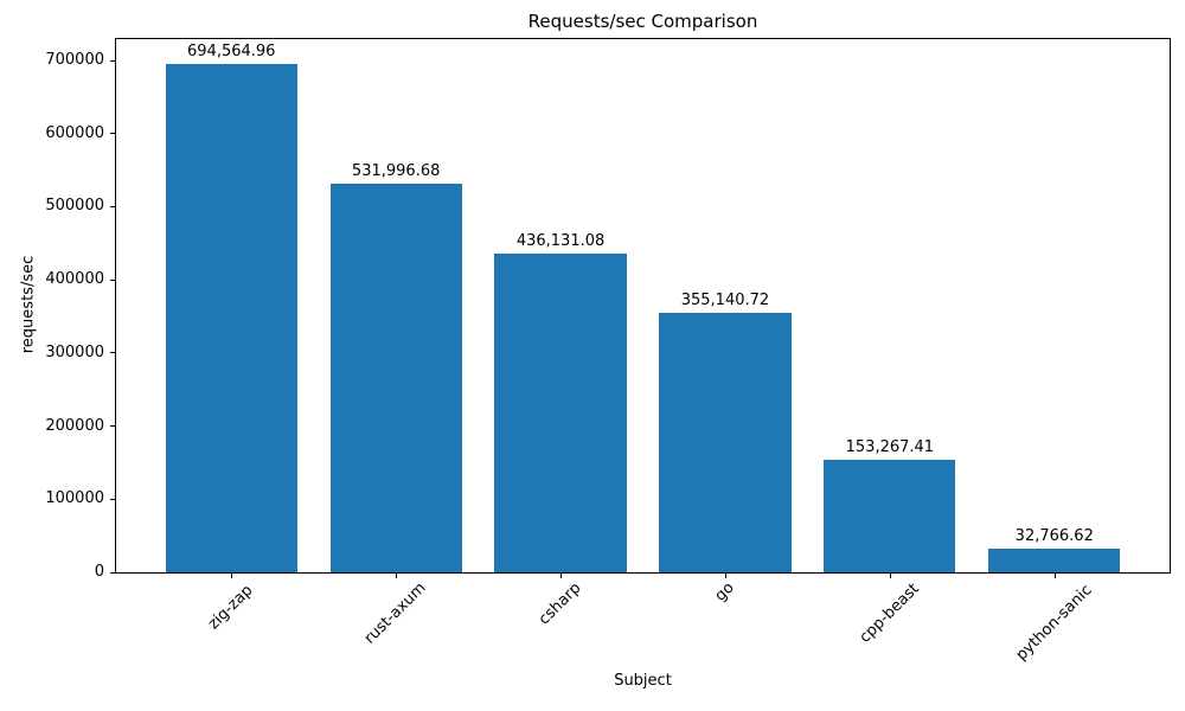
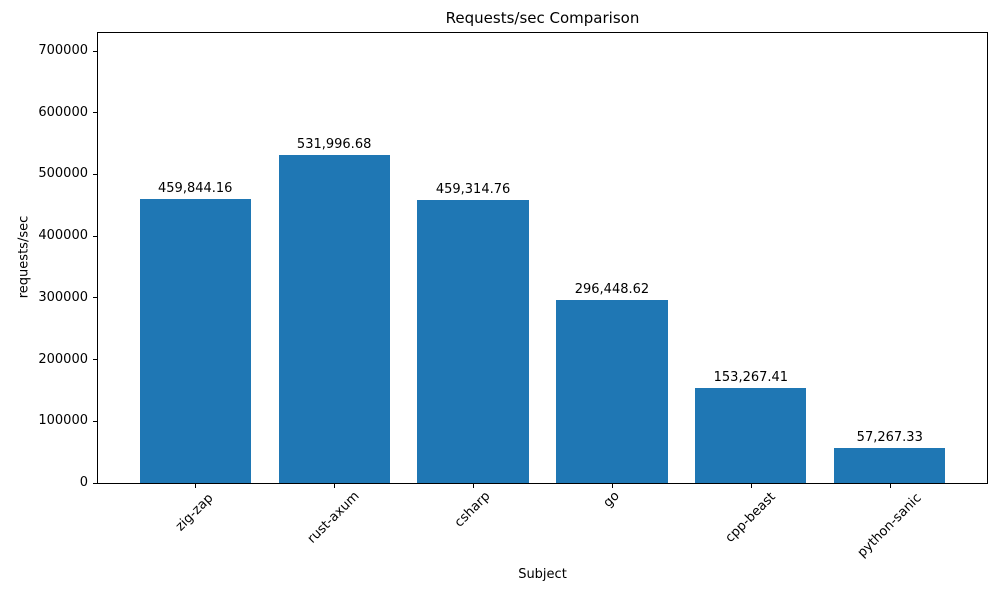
zig-zap: 694,564.96 -> 459,844.16
csharp: 436,131.08 -> 459,314.76
go: 355,140.72 -> 296,448.62
python-sanic: 32,766.62 -> 57,267.33
